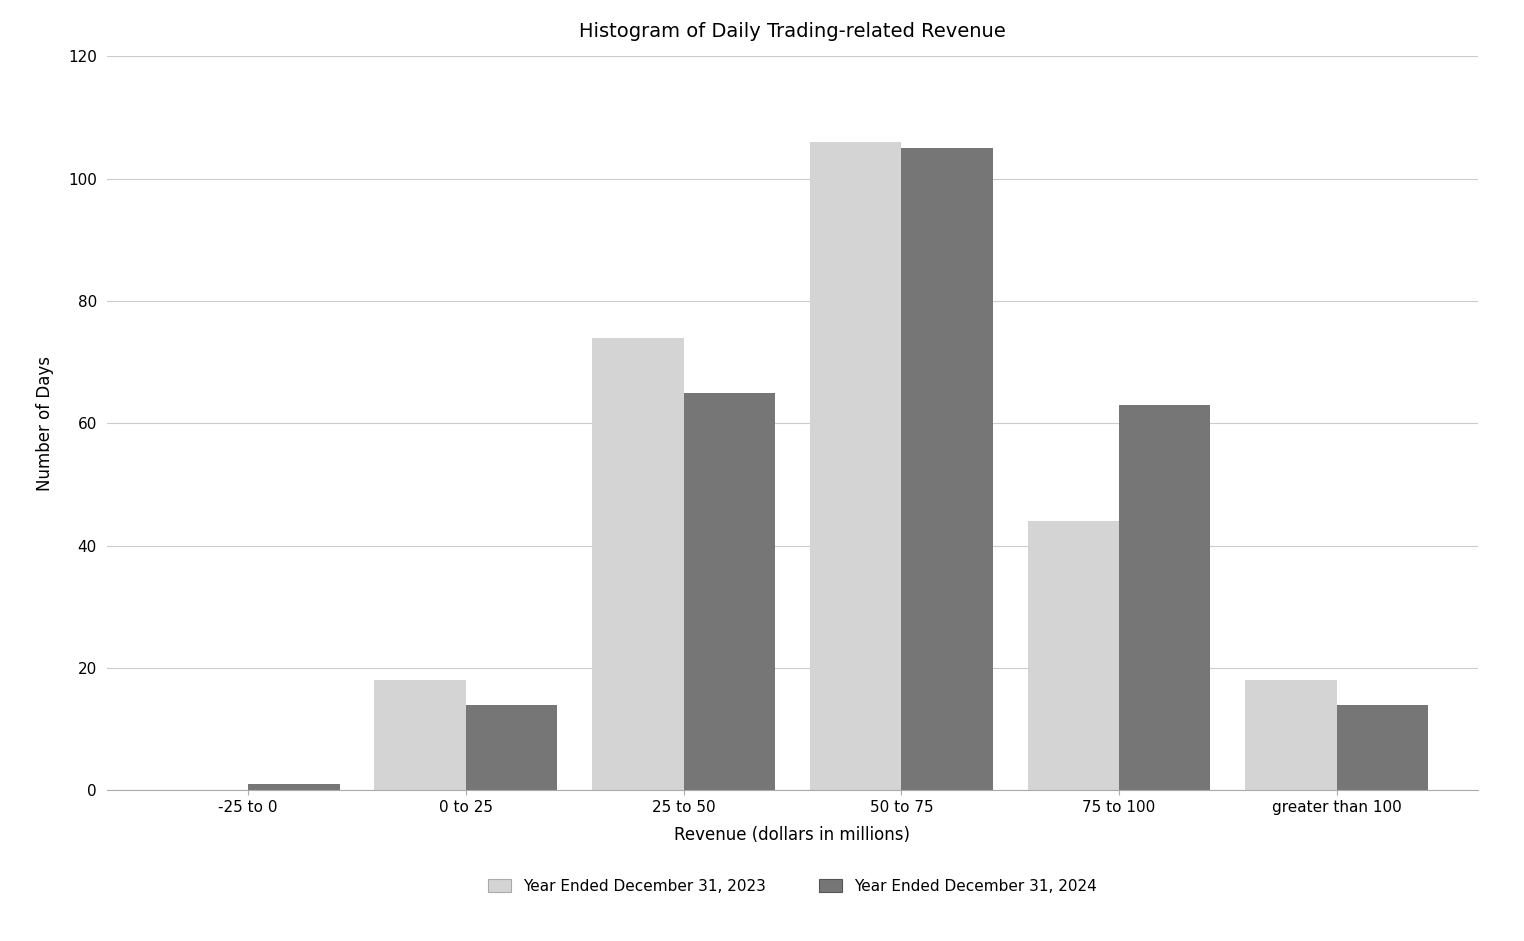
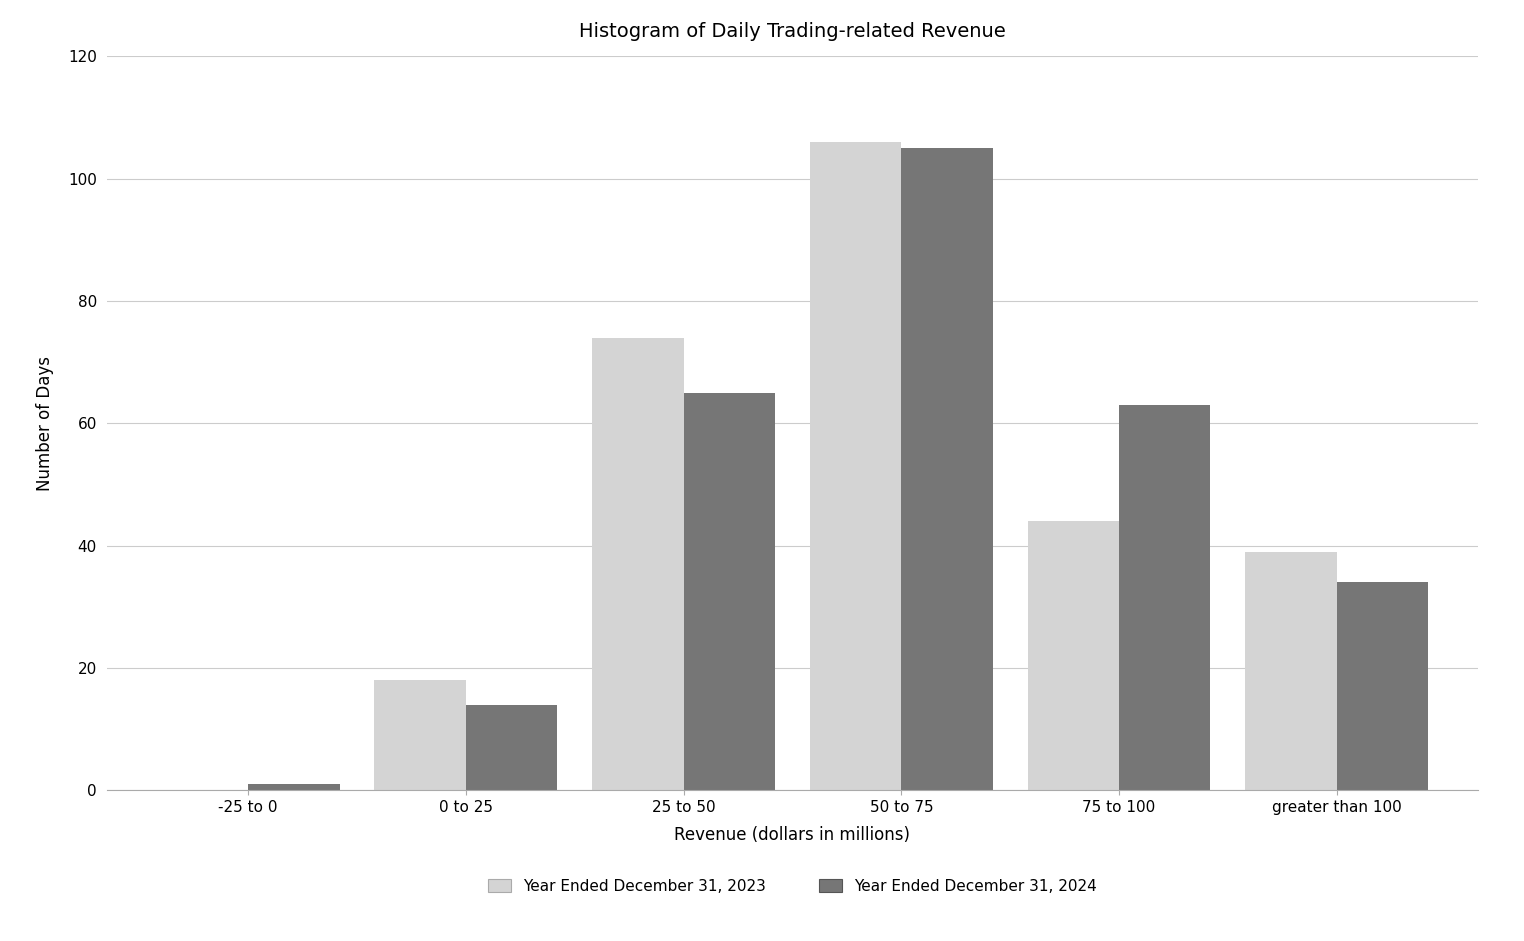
Year Ended December 31, 2023/greater than 100: 18 -> 39
Year Ended December 31, 2024/greater than 100: 14 -> 34
